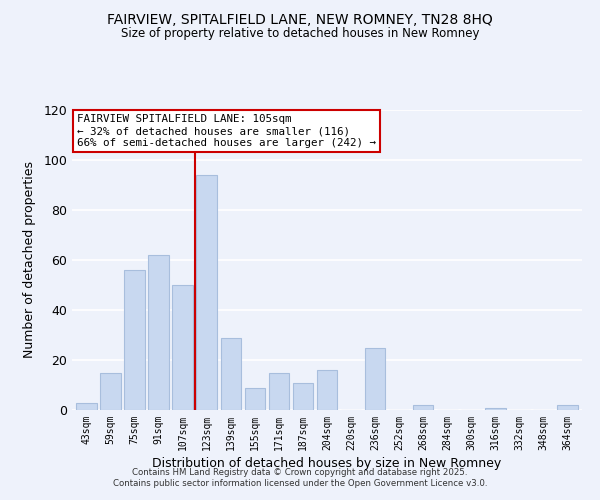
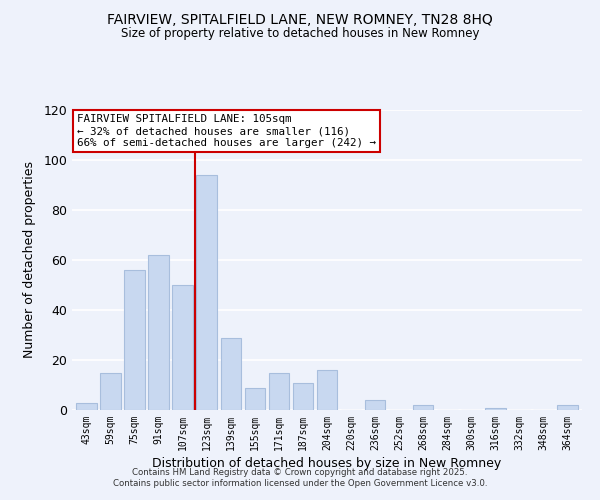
236sqm: 25 -> 4
